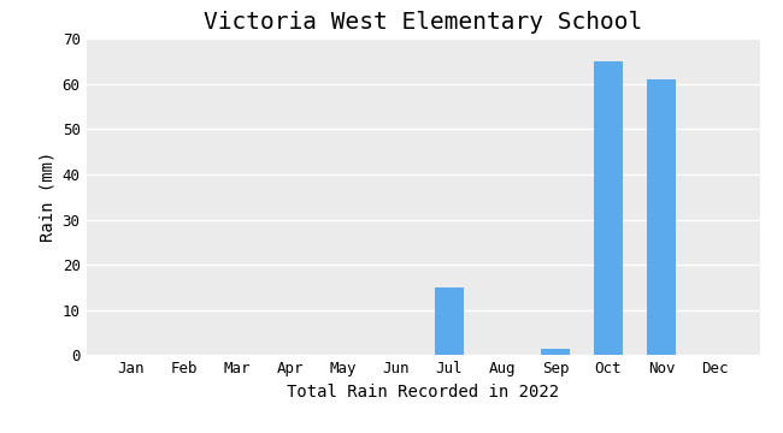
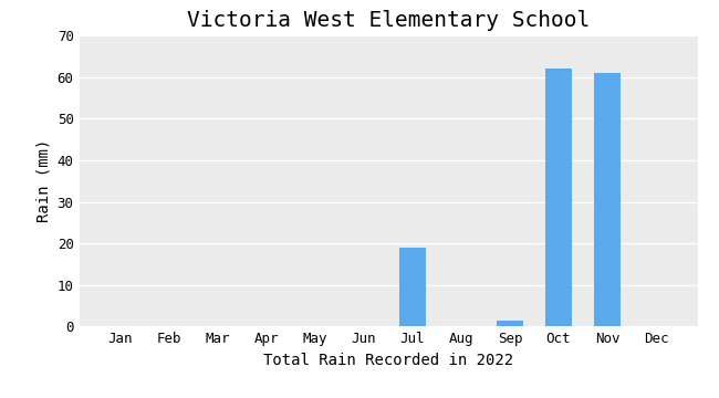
Jul: 15.0 -> 19.0
Oct: 65.0 -> 62.0
